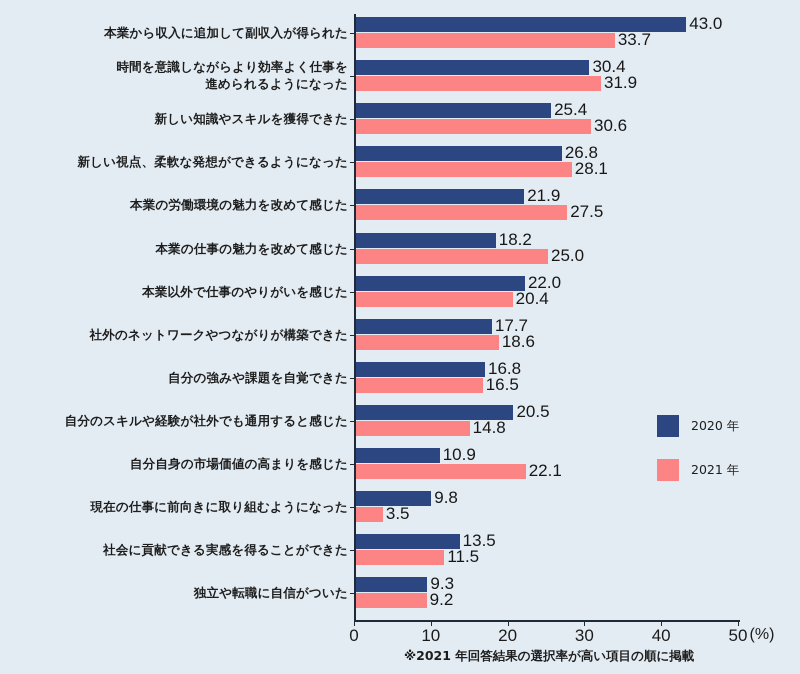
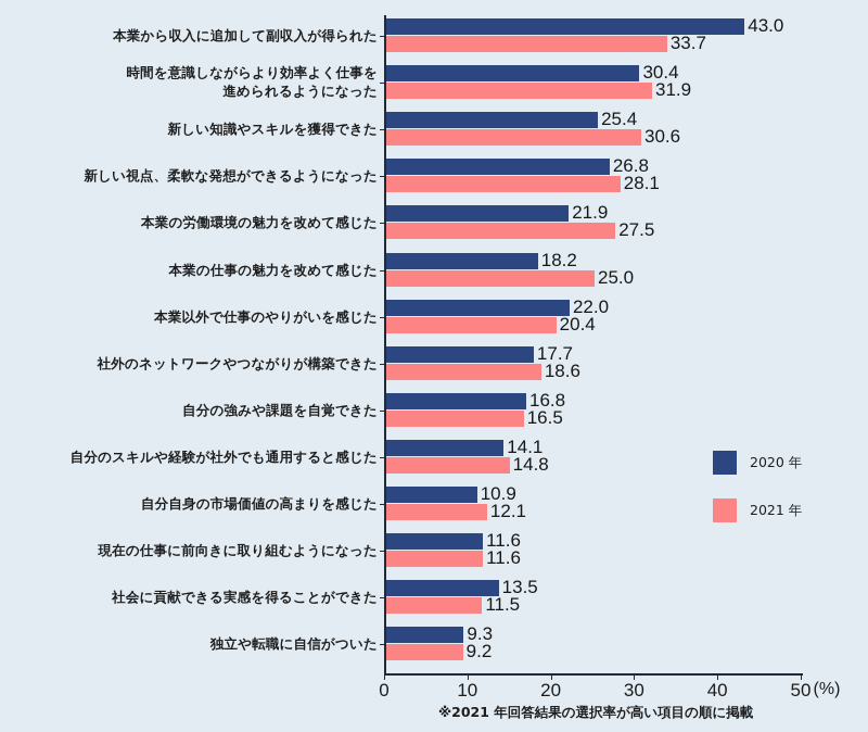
2020 年/自分のスキルや経験が社外でも通用すると感じた: 20.5 -> 14.1
2021 年/自分自身の市場価値の高まりを感じた: 22.1 -> 12.1
2020 年/現在の仕事に前向きに取り組むようになった: 9.8 -> 11.6
2021 年/現在の仕事に前向きに取り組むようになった: 3.5 -> 11.6
